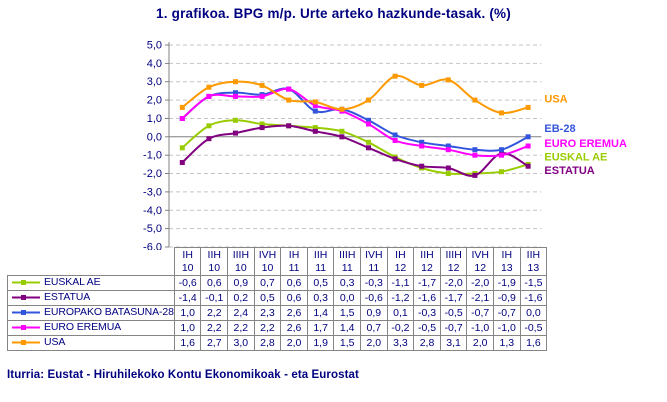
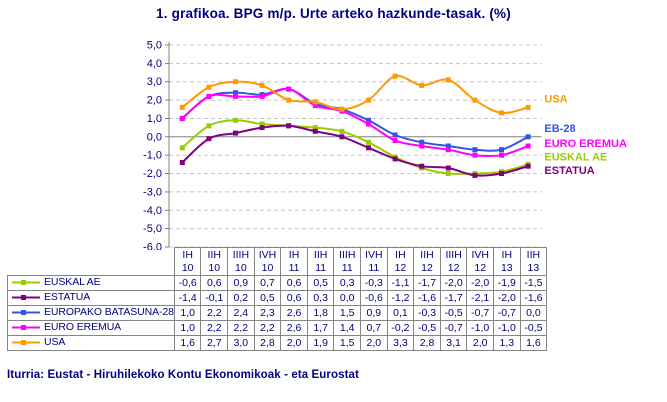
EUROPAKO BATASUNA-28/IIH 11: 1,4 -> 1,8
ESTATUA/IH 13: -0,9 -> -2,0
